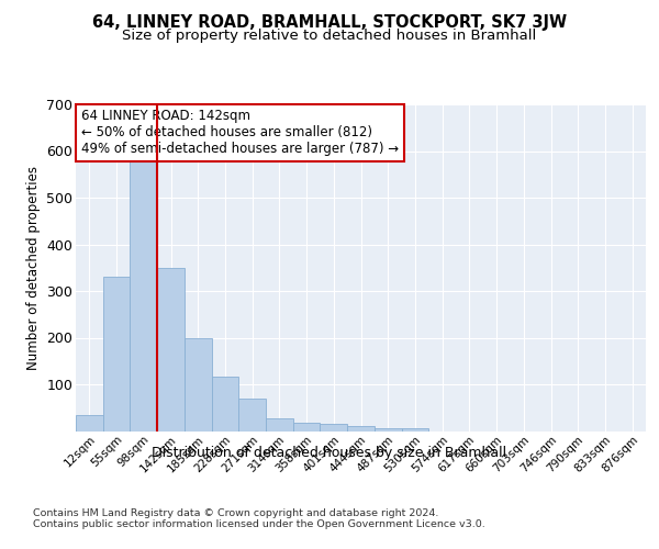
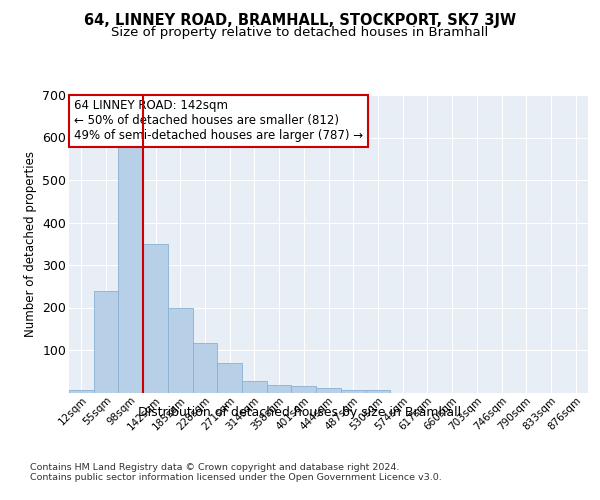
12sqm: 35 -> 5
55sqm: 330 -> 238
